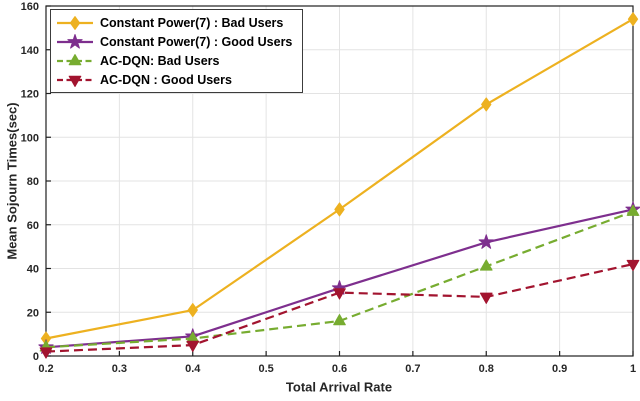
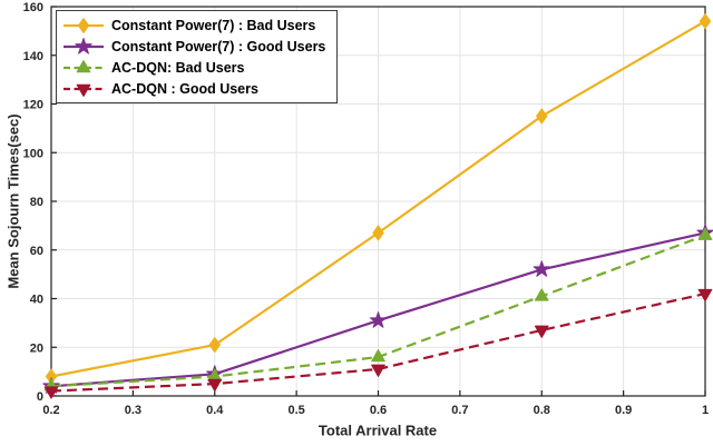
AC-DQN : Good Users/0.6: 29 -> 11
